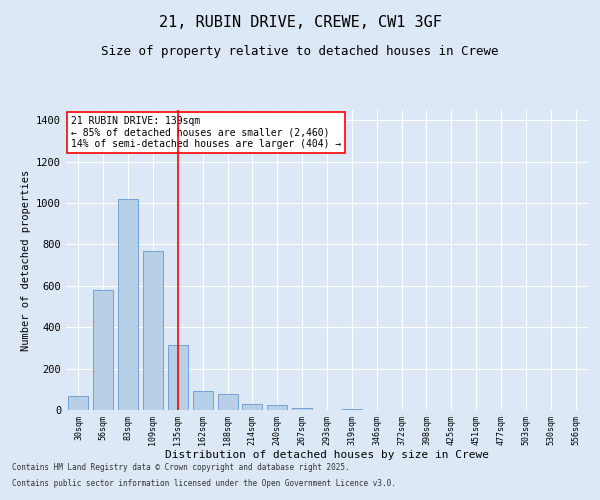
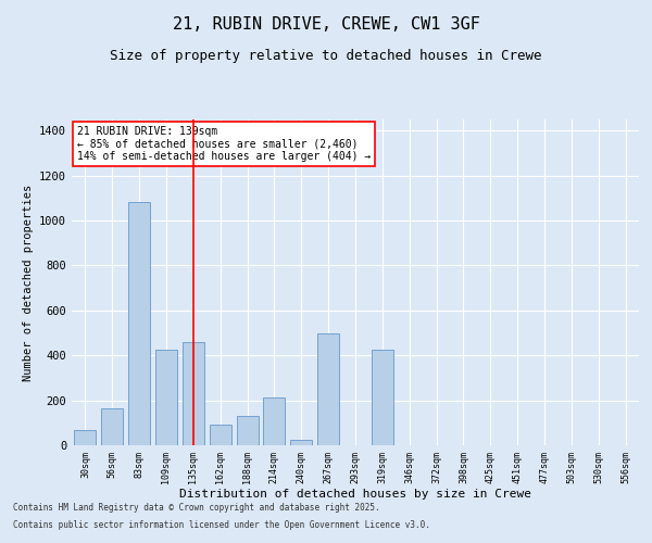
56sqm: 580 -> 165
83sqm: 1020 -> 1085
109sqm: 770 -> 425
135sqm: 315 -> 460
188sqm: 75 -> 130
214sqm: 30 -> 215
267sqm: 10 -> 500
319sqm: 5 -> 425
